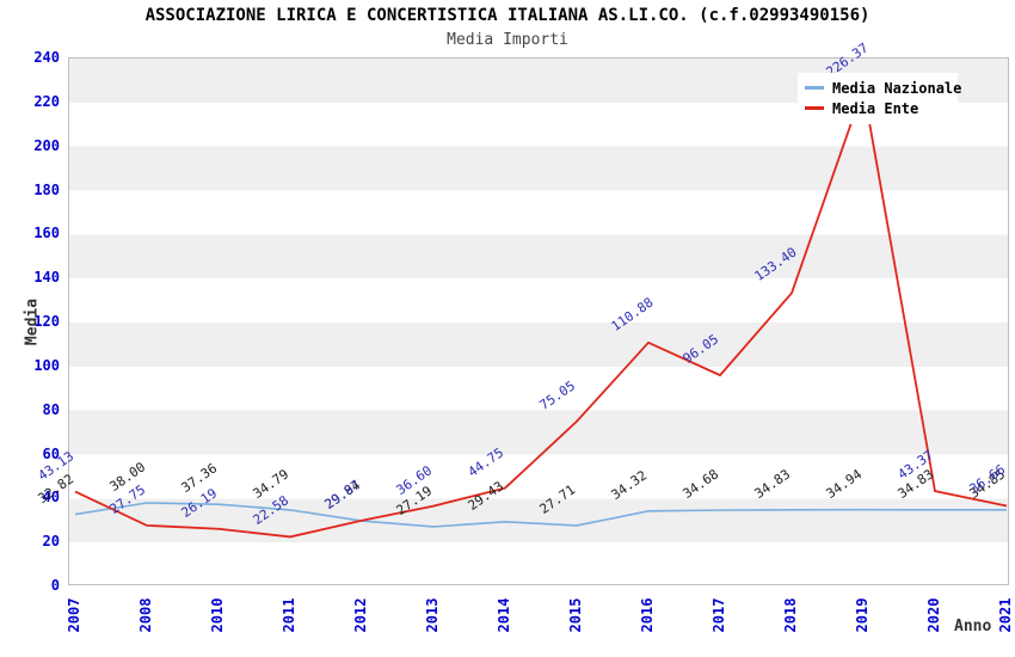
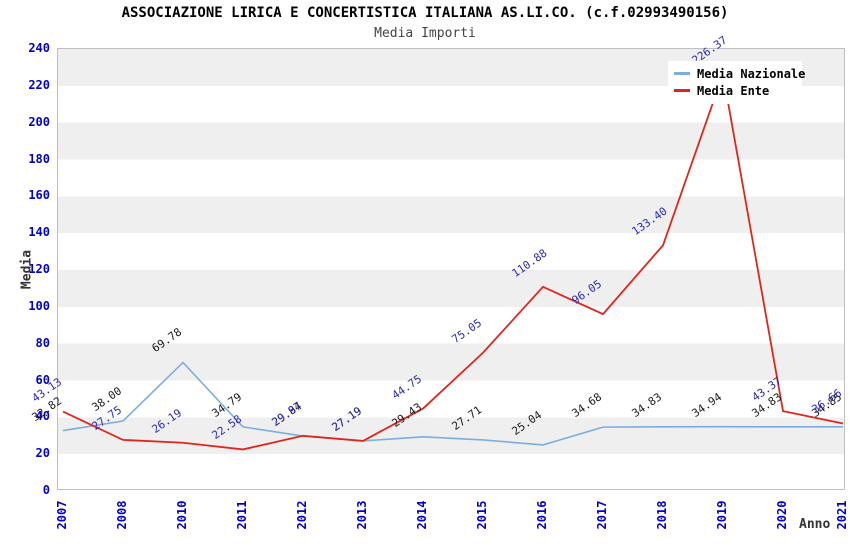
Media Nazionale/2010: 37.36 -> 69.78
Media Ente/2013: 36.60 -> 27.19
Media Nazionale/2016: 34.32 -> 25.04
